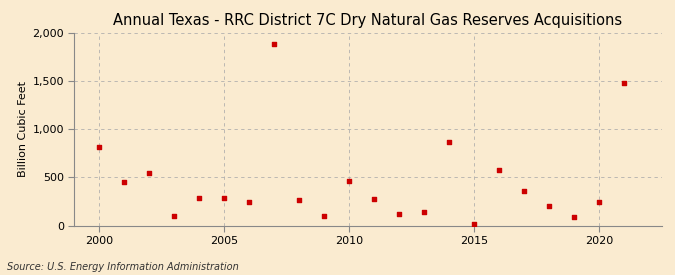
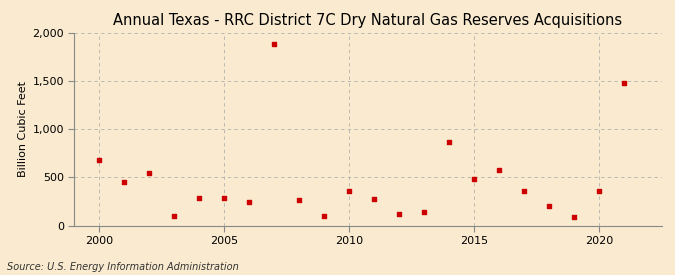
2000: 820 -> 680
2010: 460 -> 360
2015: 20 -> 480
2020: 240 -> 360
